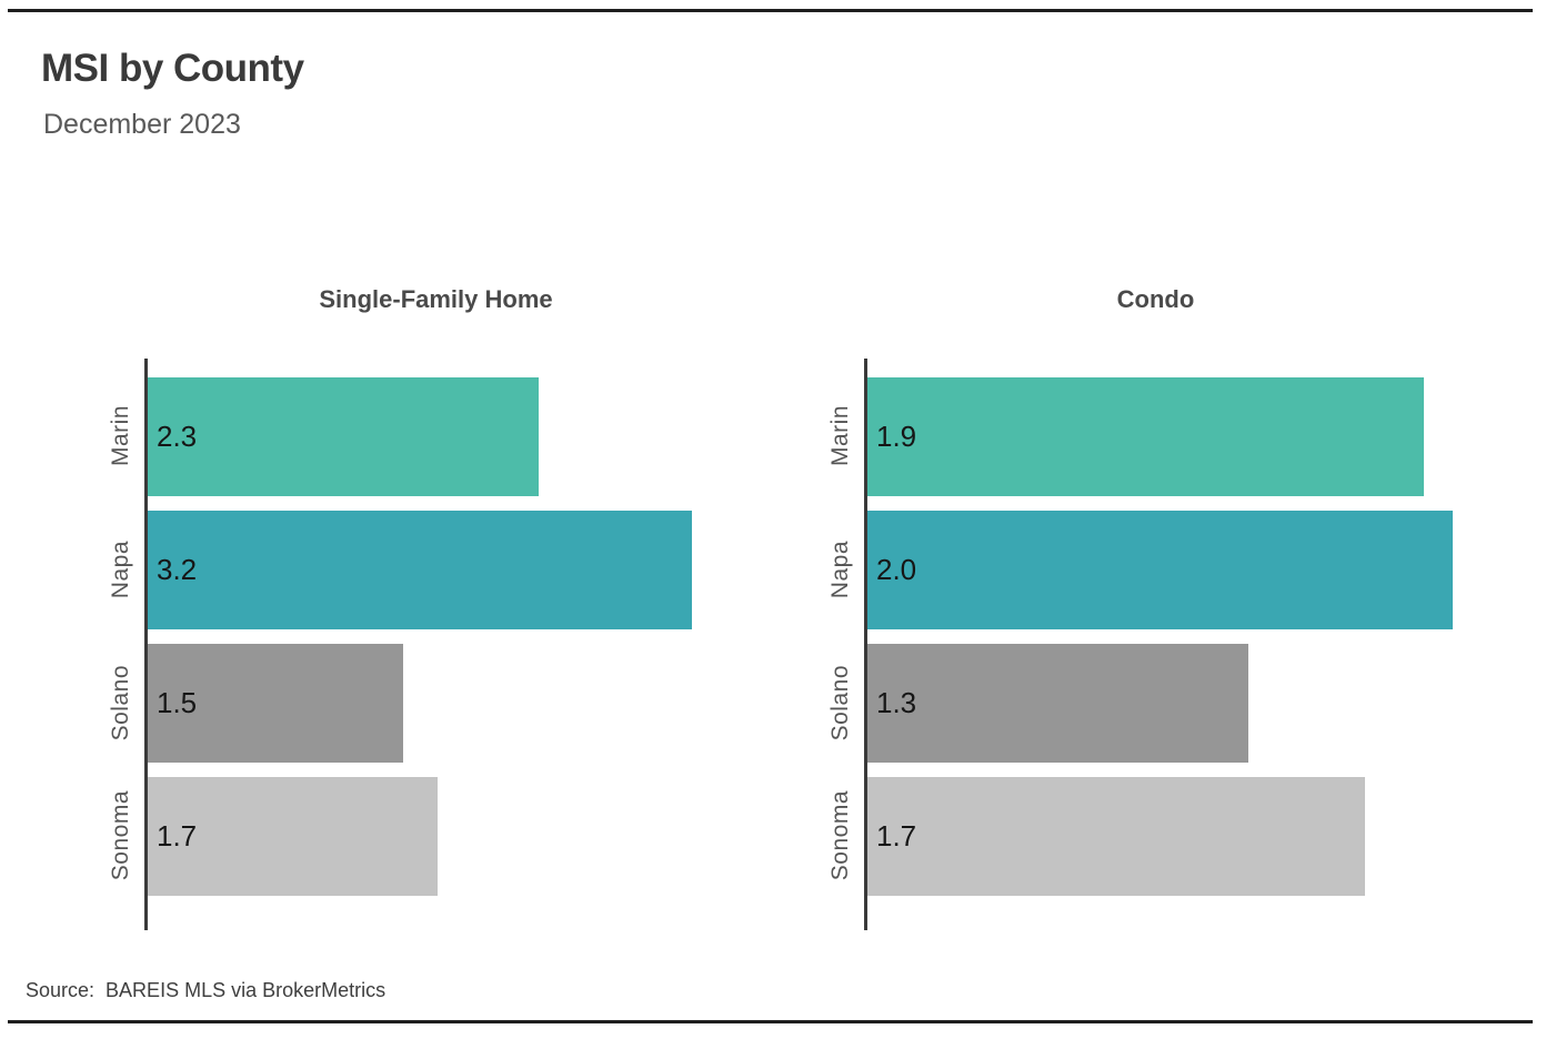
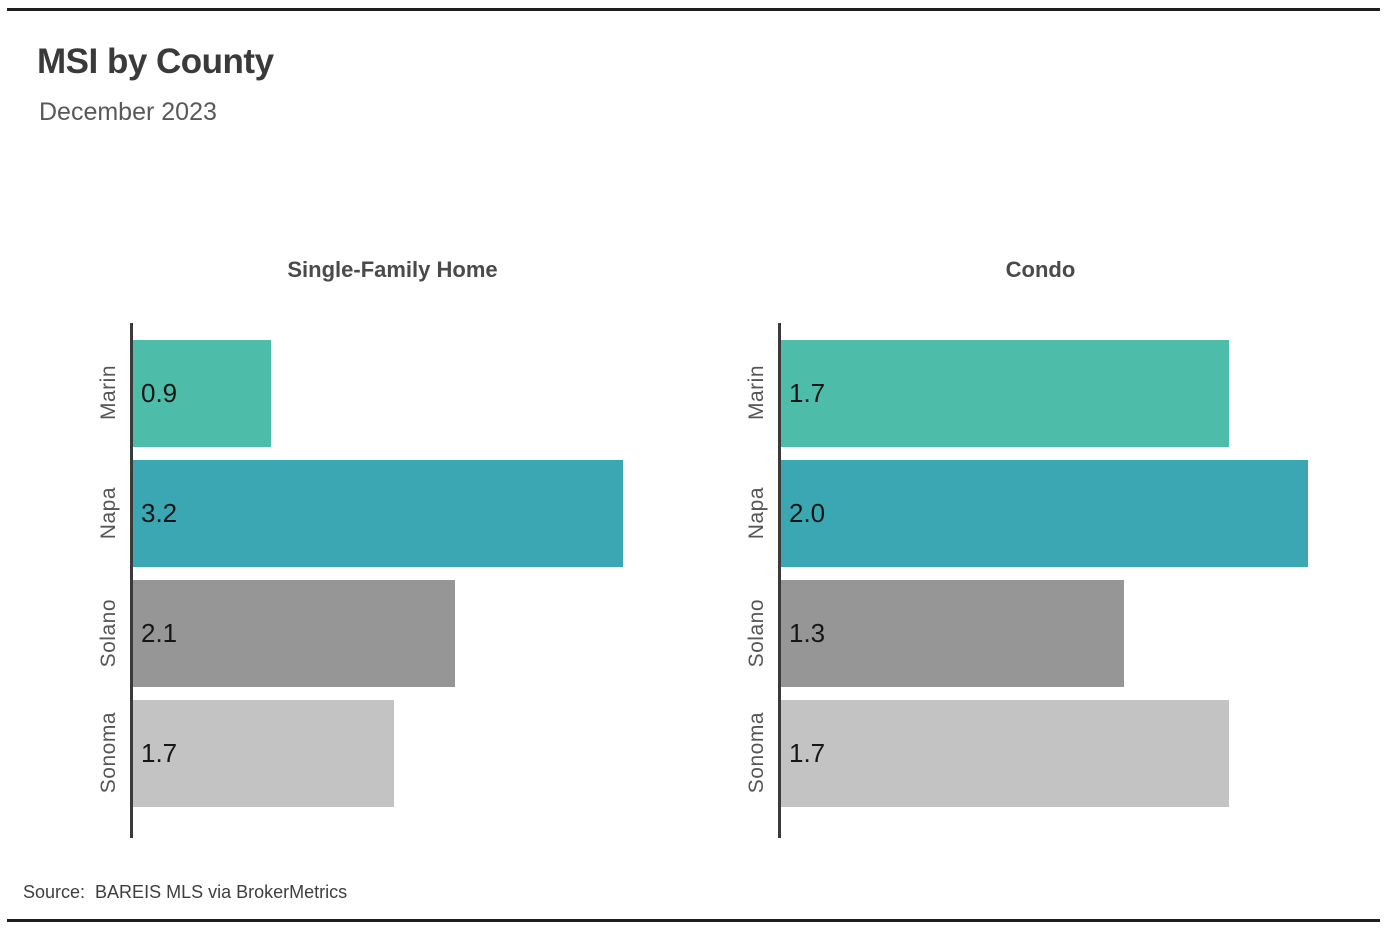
Single-Family Home/Marin: 2.3 -> 0.9
Single-Family Home/Solano: 1.5 -> 2.1
Condo/Marin: 1.9 -> 1.7
